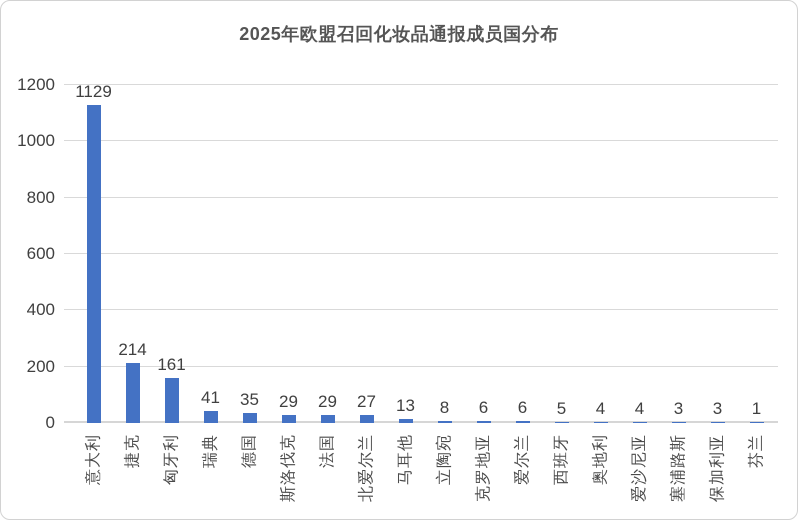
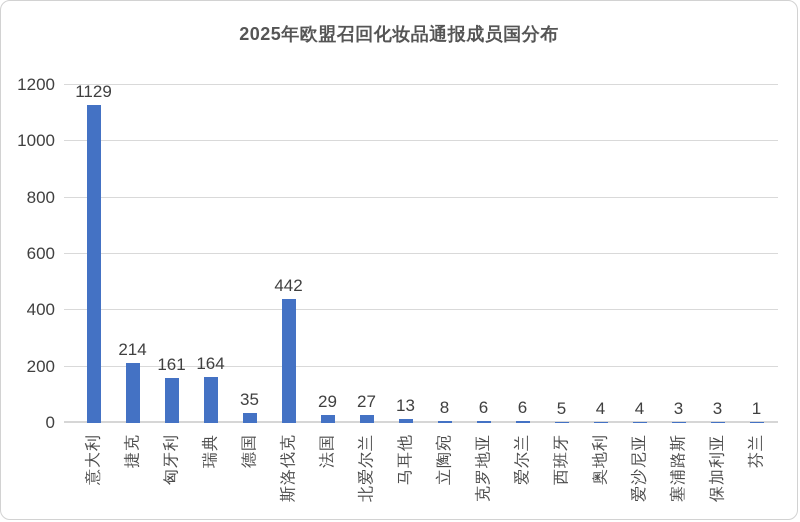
瑞典: 41 -> 164
斯洛伐克: 29 -> 442
